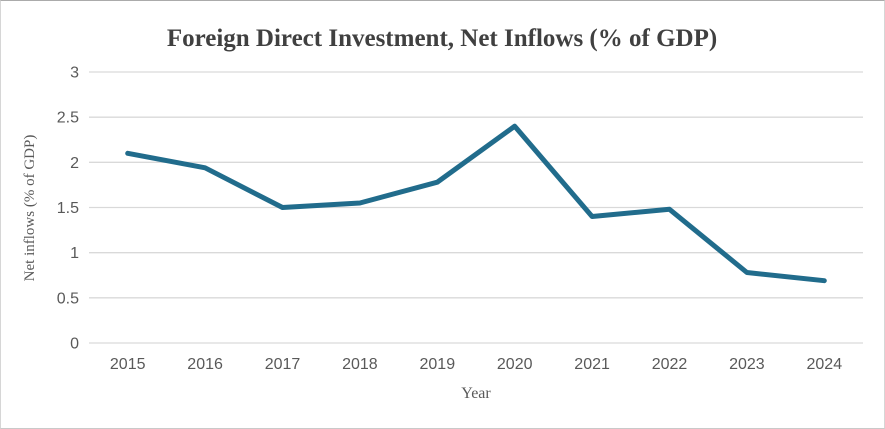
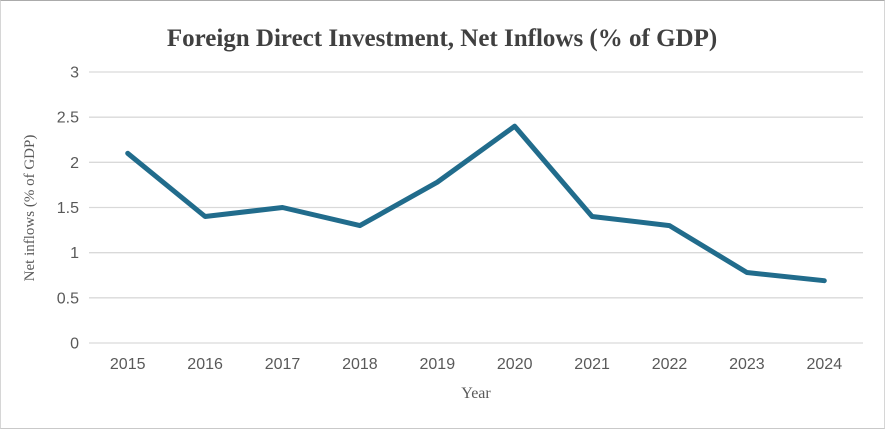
2016: 1.9 -> 1.4
2018: 1.6 -> 1.3
2022: 1.5 -> 1.3
